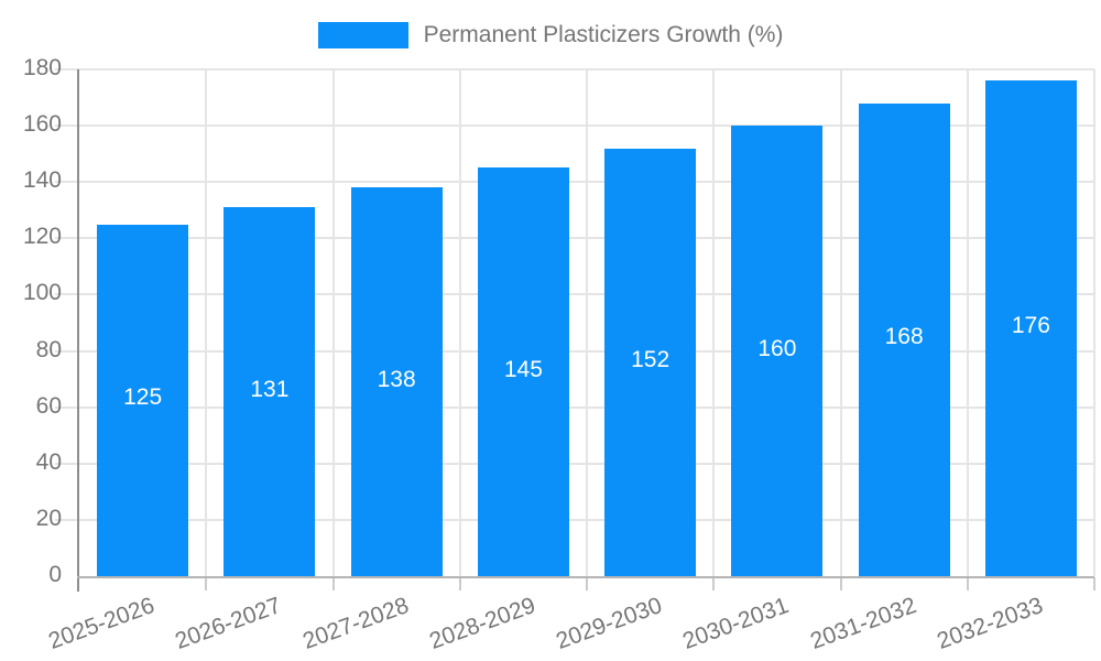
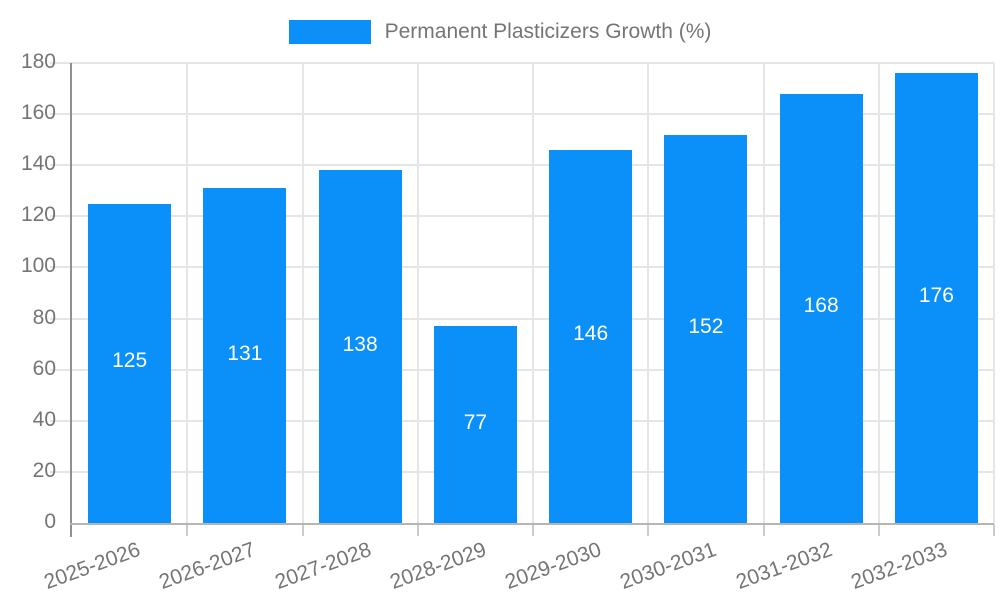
2028-2029: 145 -> 77
2029-2030: 152 -> 146
2030-2031: 160 -> 152
